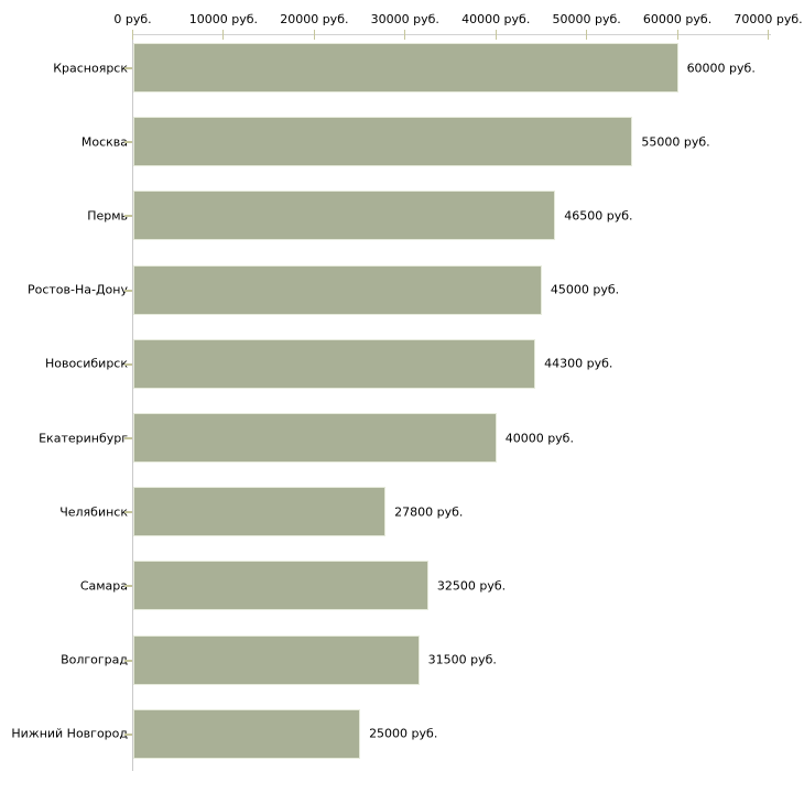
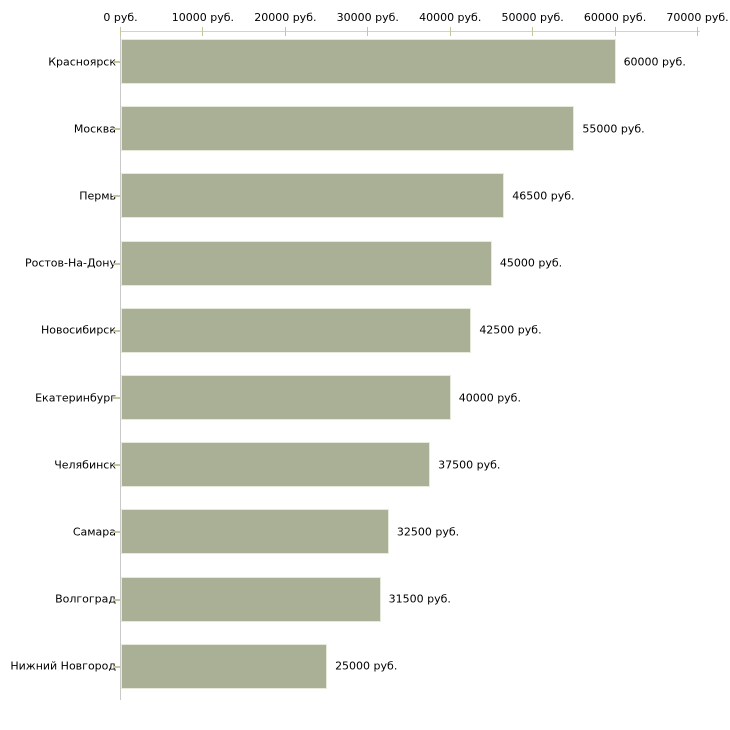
Новосибирск: 44300 -> 42500
Челябинск: 27800 -> 37500
